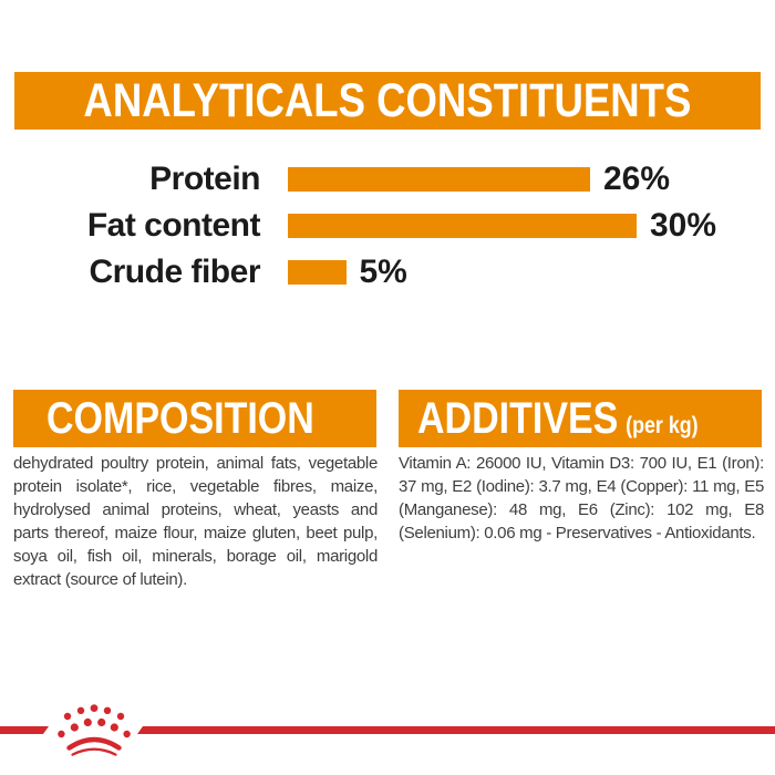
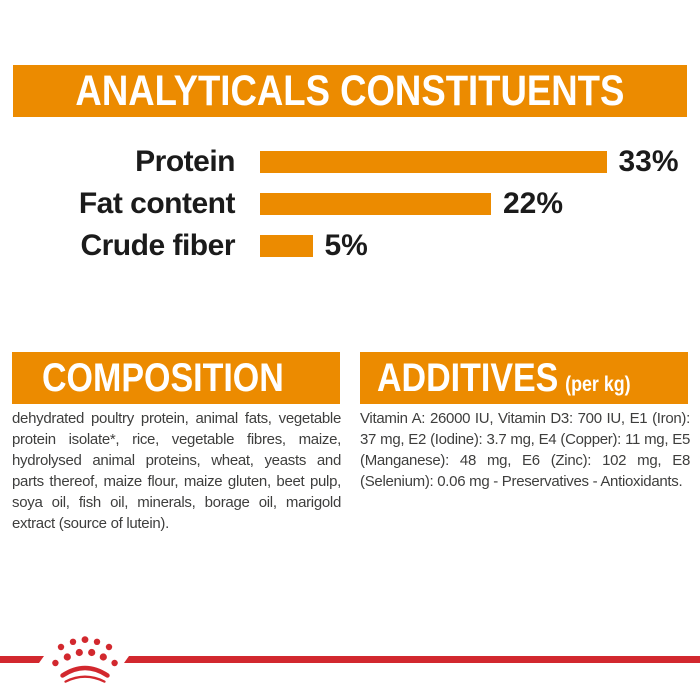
Protein: 26% -> 33%
Fat content: 30% -> 22%
